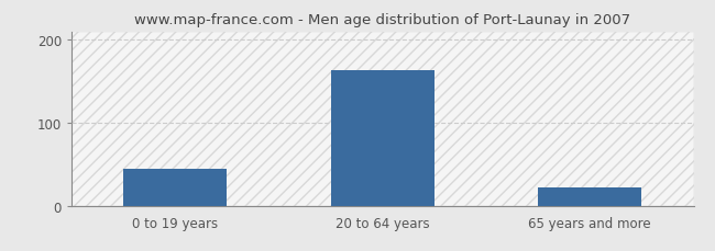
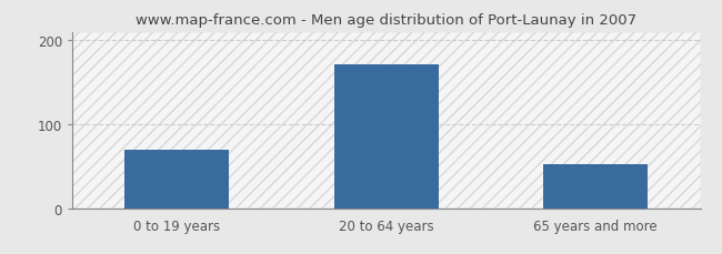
0 to 19 years: 45 -> 70
20 to 64 years: 163 -> 172
65 years and more: 22 -> 52
